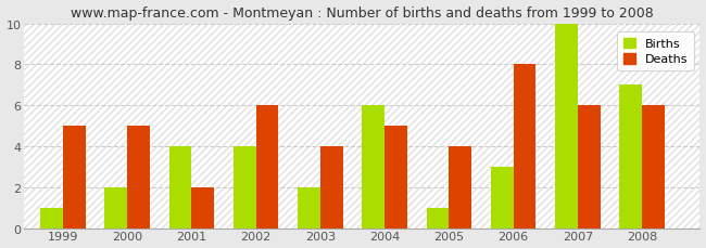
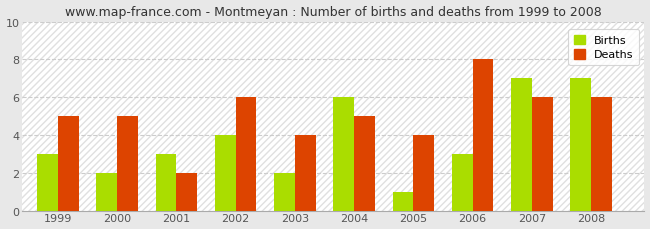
Births/1999: 1 -> 3
Births/2001: 4 -> 3
Births/2007: 10 -> 7
